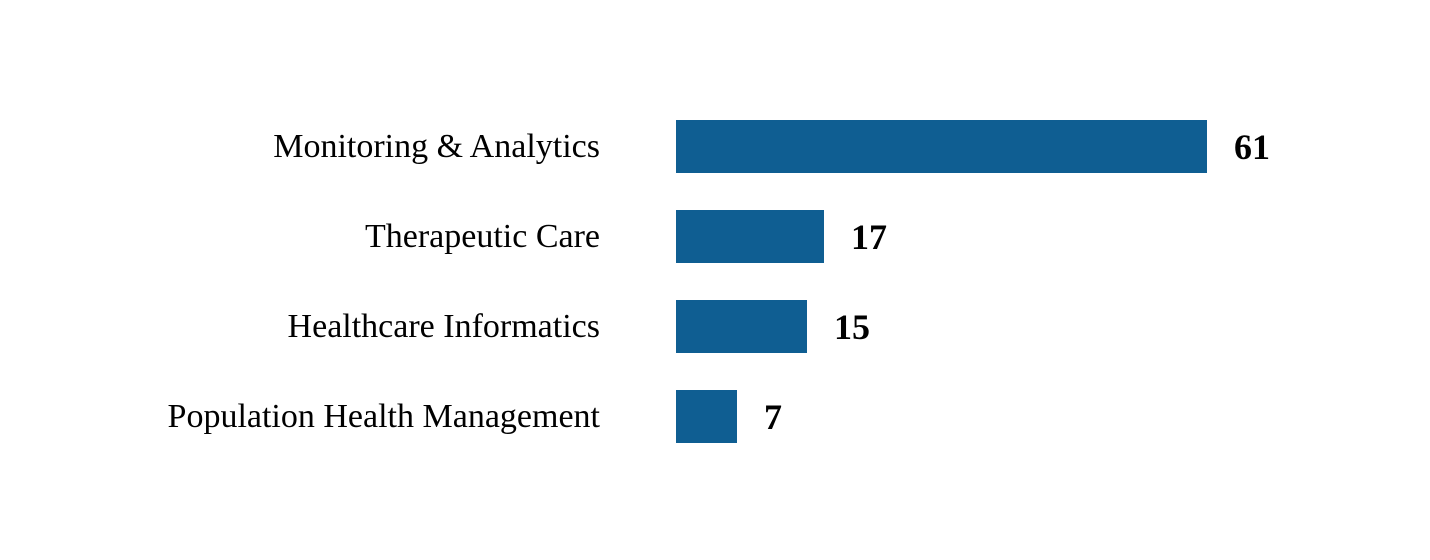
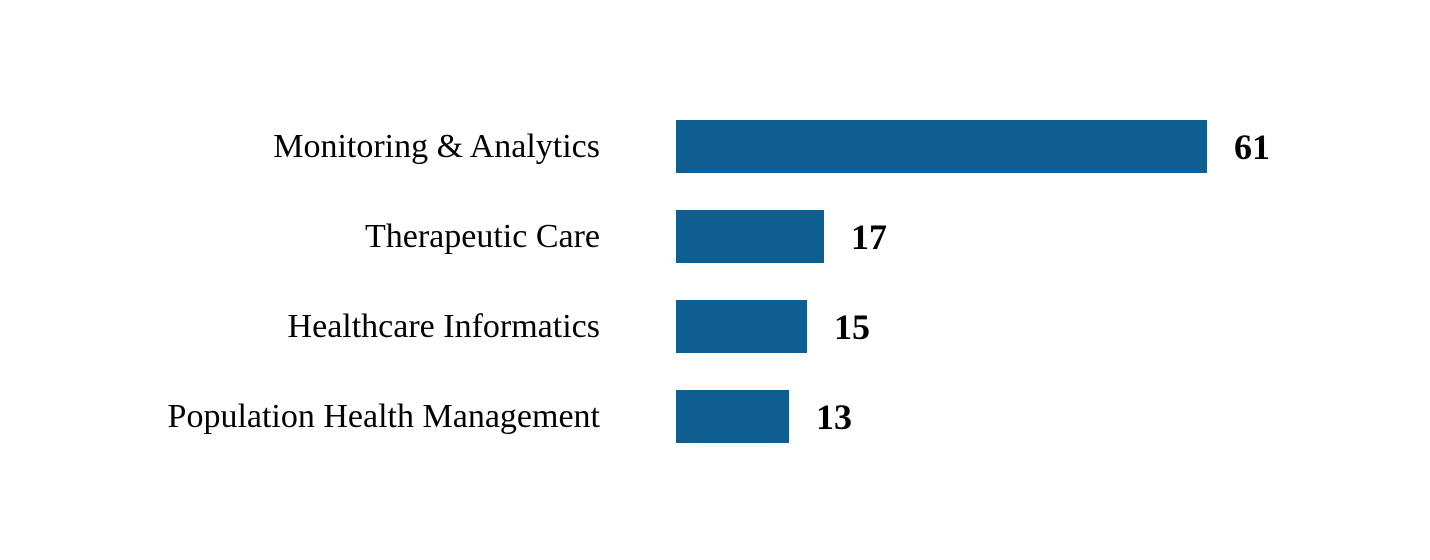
Population Health Management: 7 -> 13
